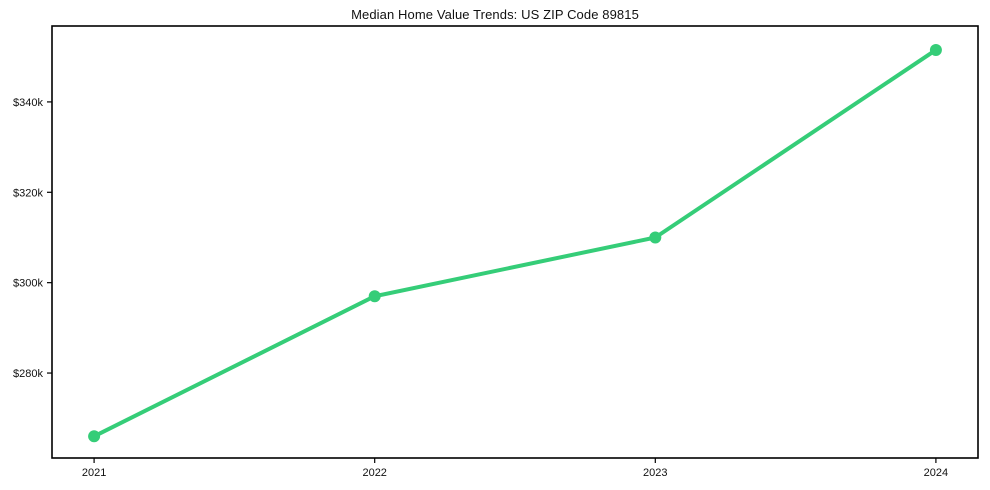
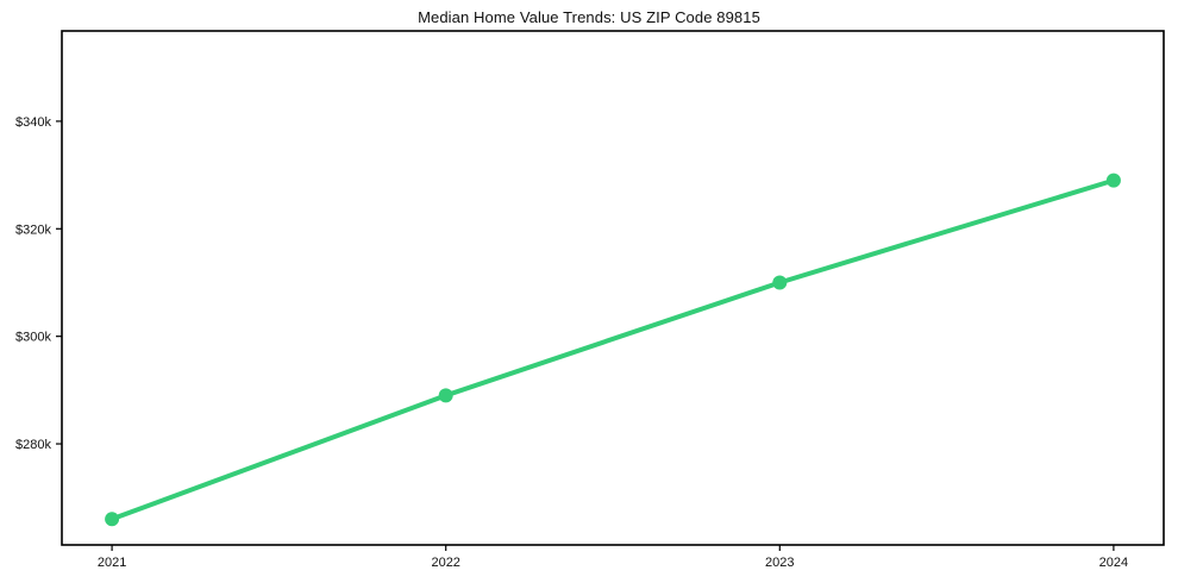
2022: $297k -> $289k
2024: $352k -> $329k
